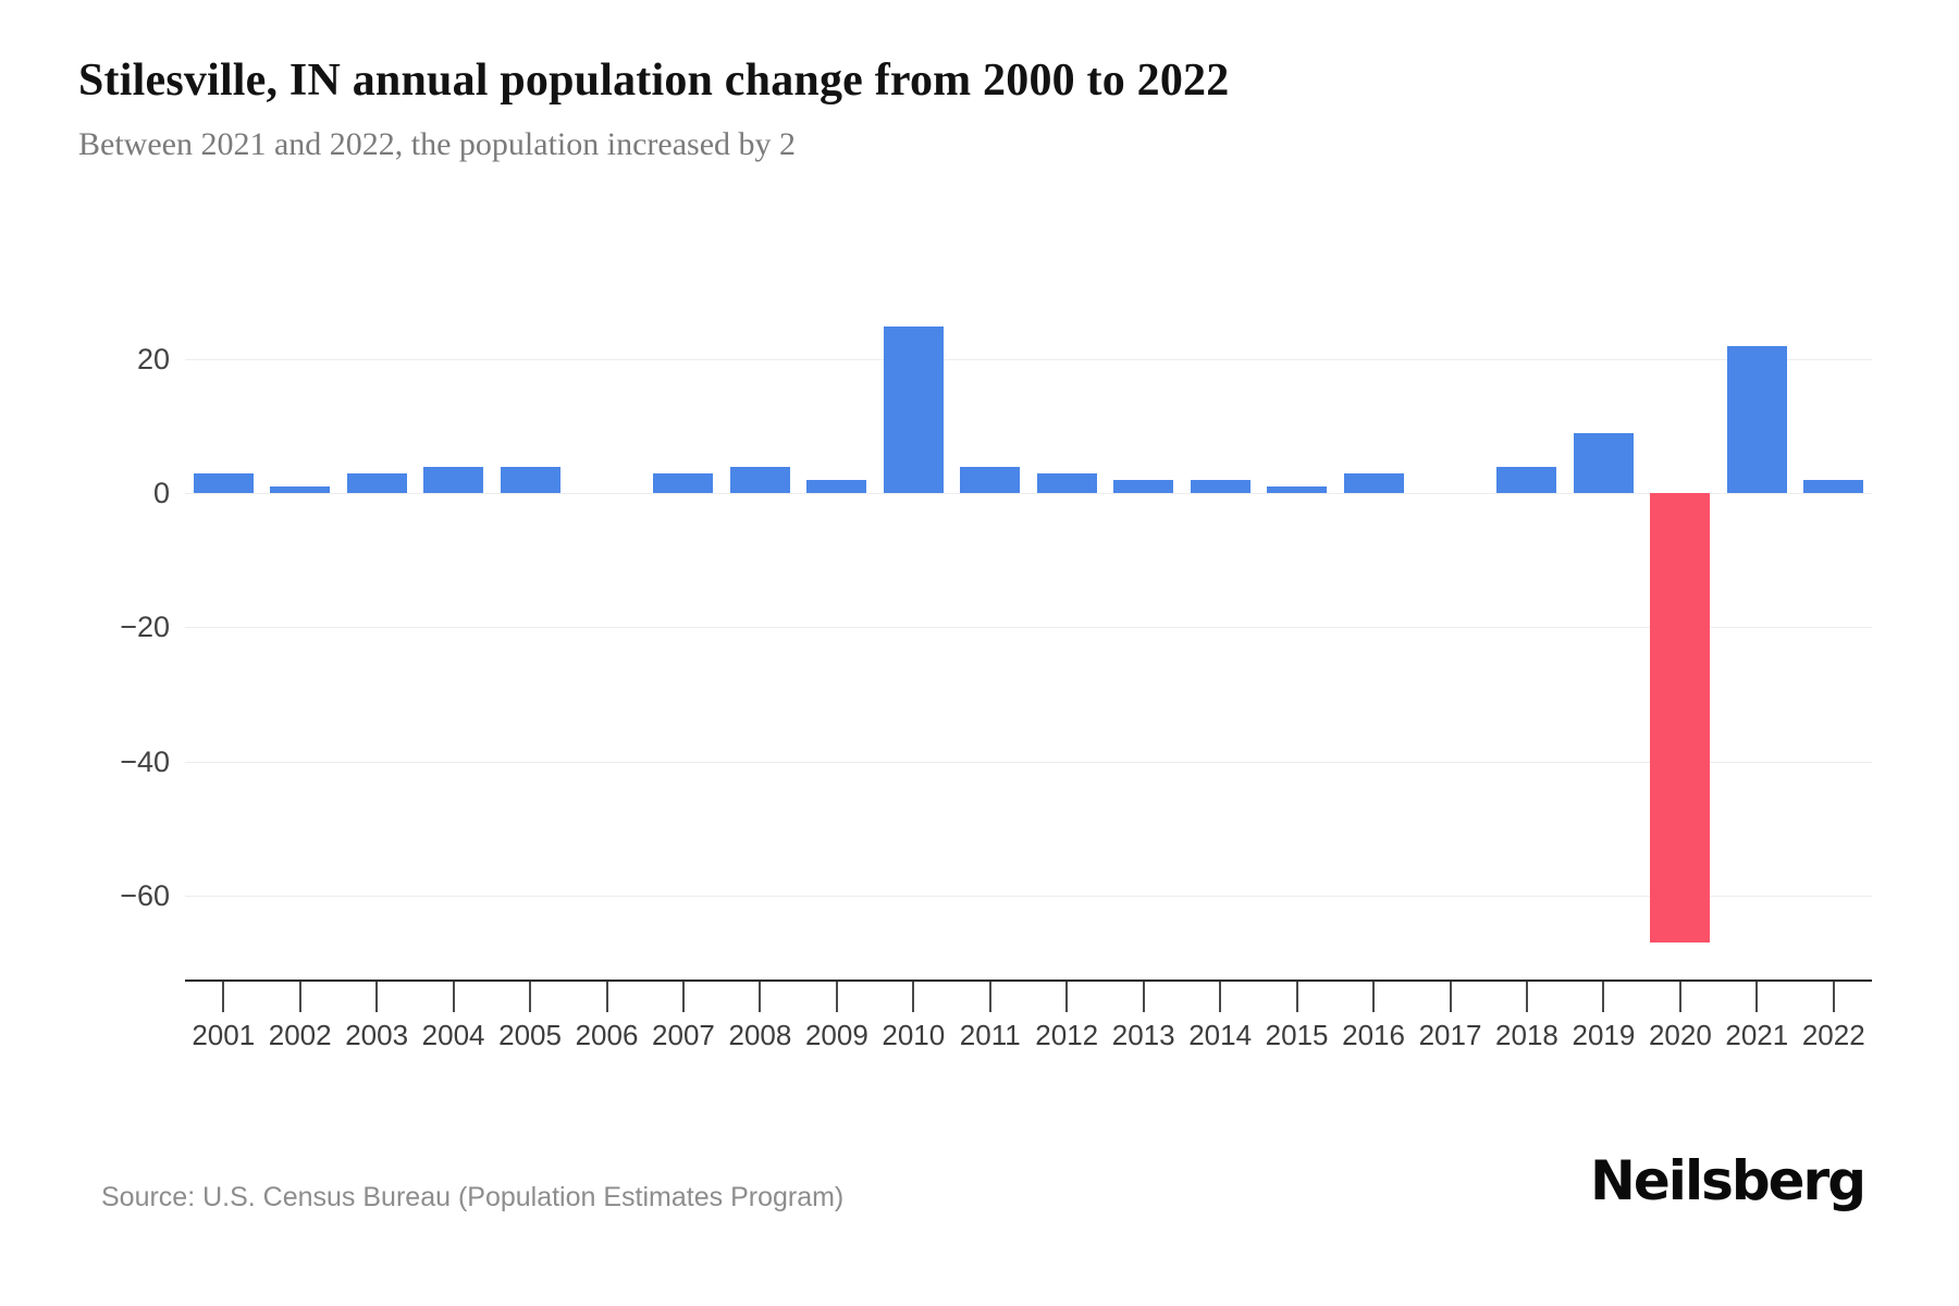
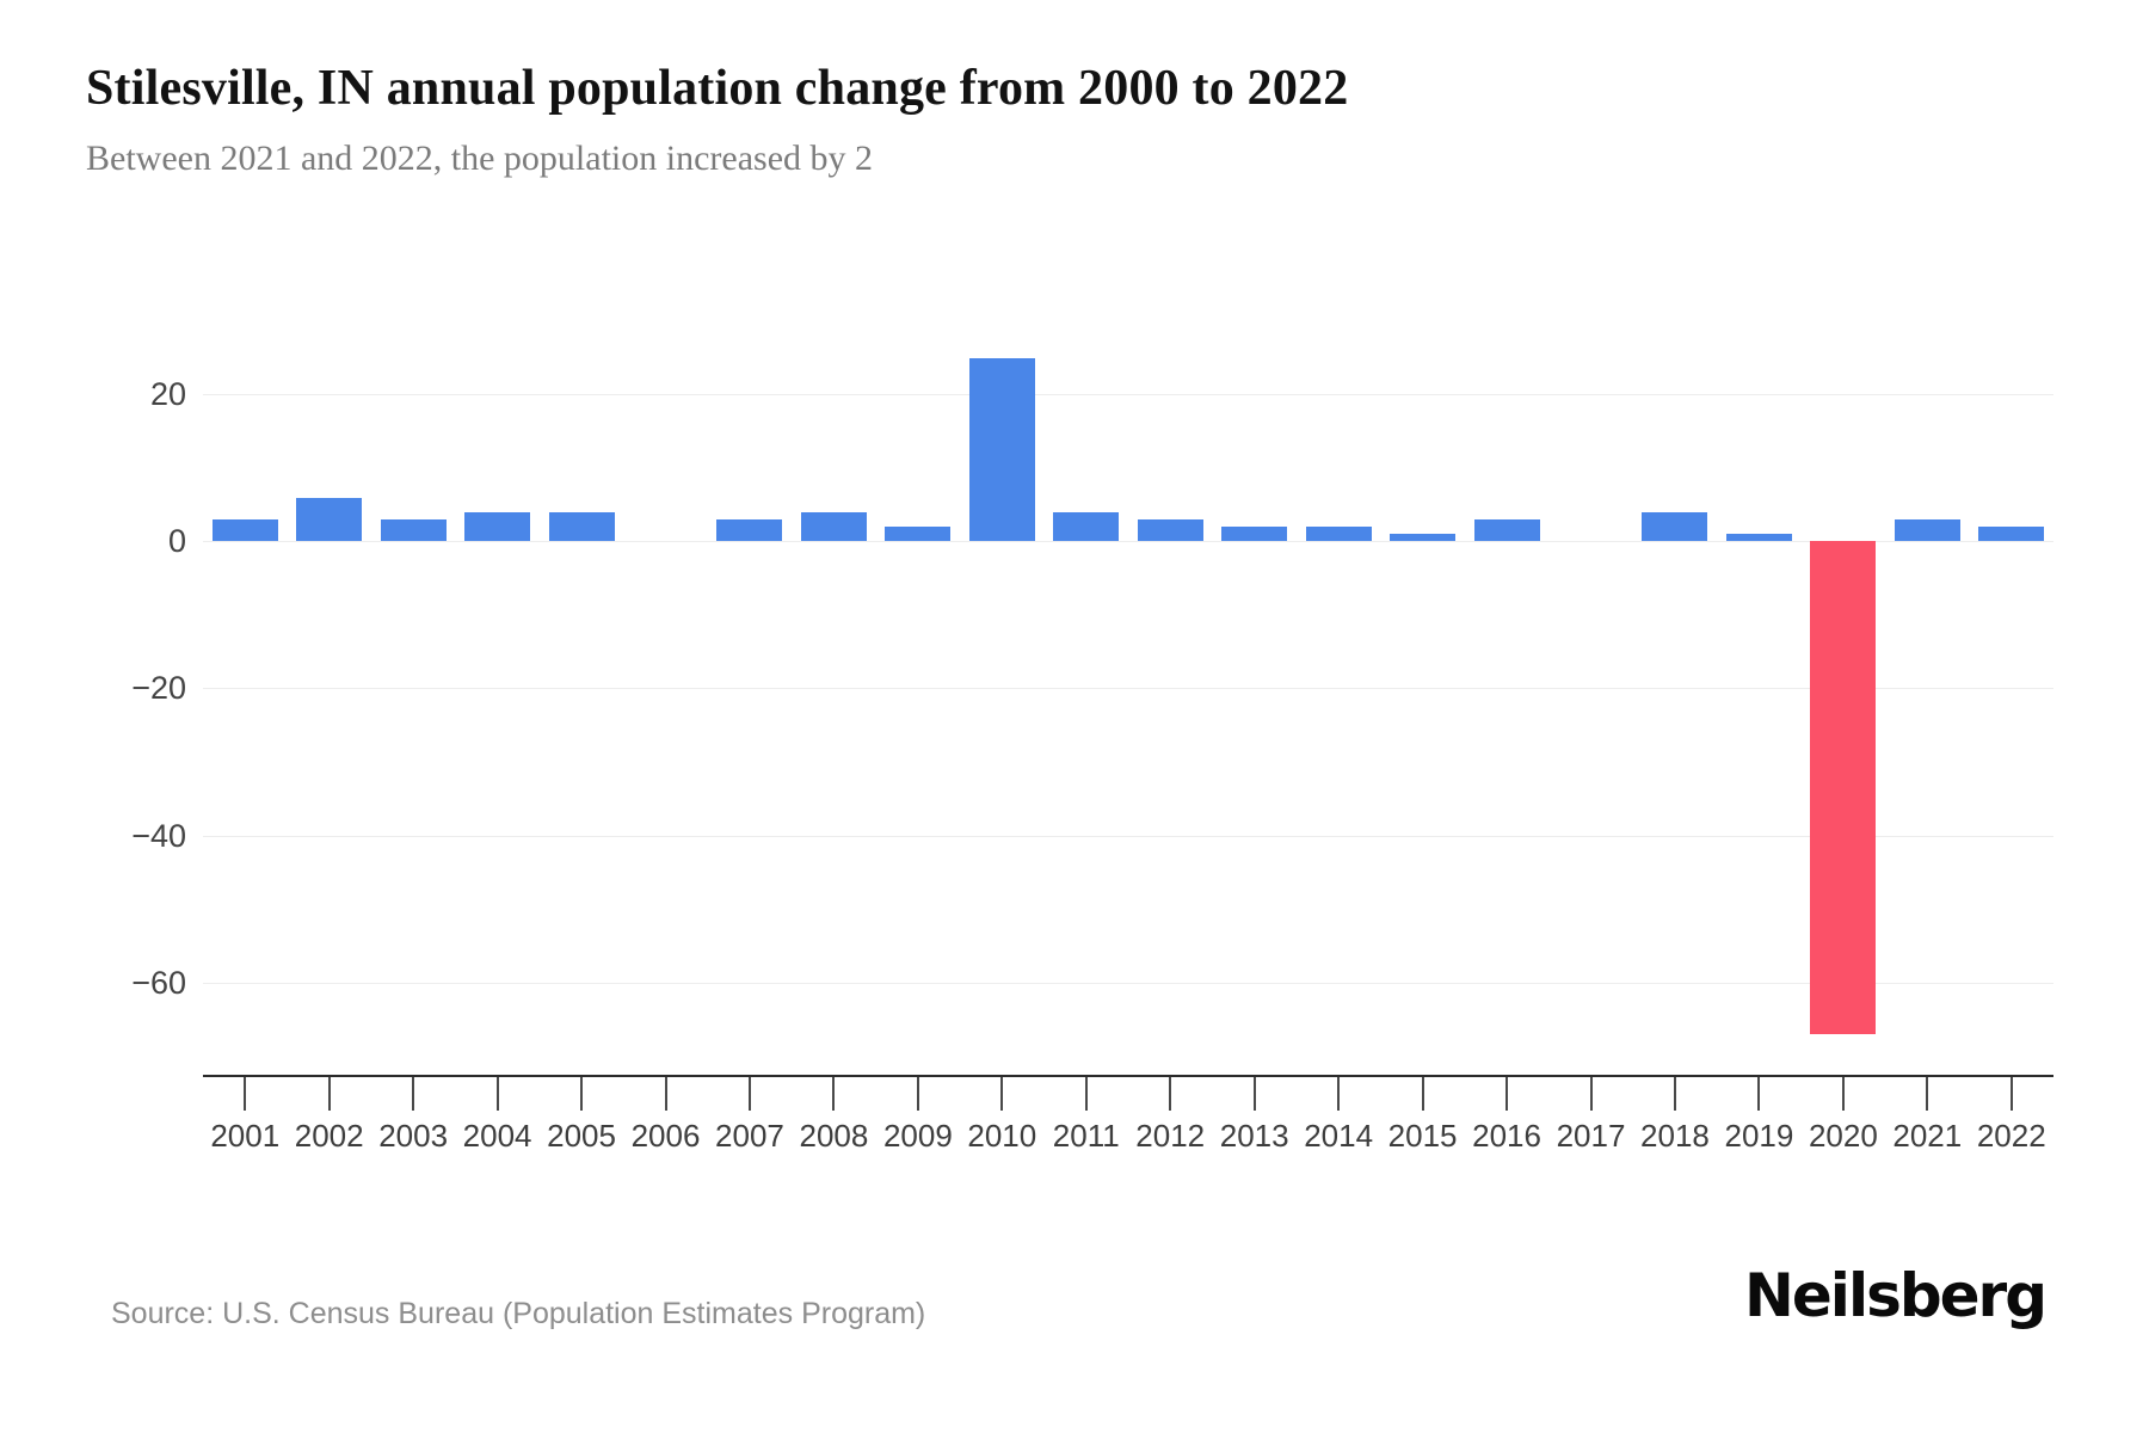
2002: 1 -> 6
2019: 9 -> 1
2021: 22 -> 3
